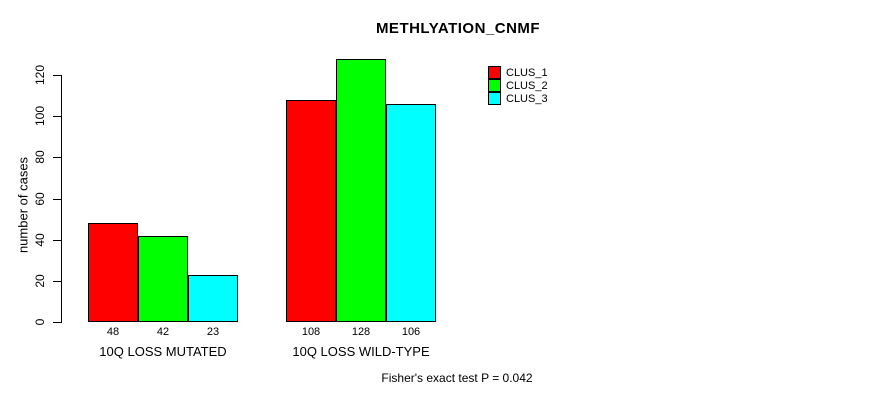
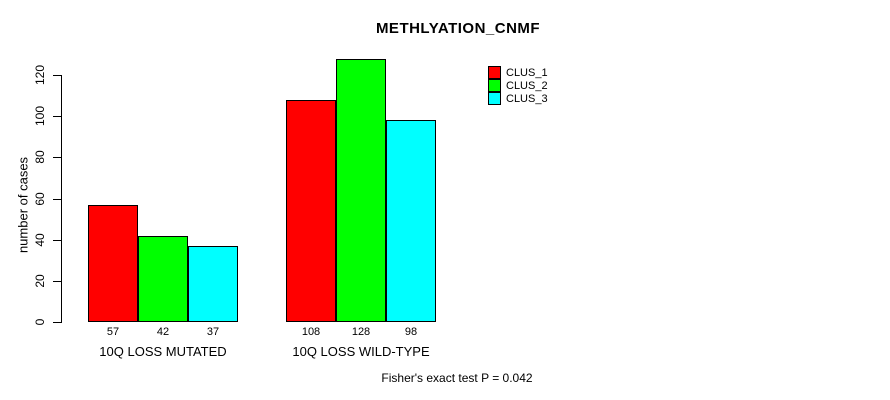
CLUS_1/10Q LOSS MUTATED: 48 -> 57
CLUS_3/10Q LOSS MUTATED: 23 -> 37
CLUS_3/10Q LOSS WILD-TYPE: 106 -> 98
